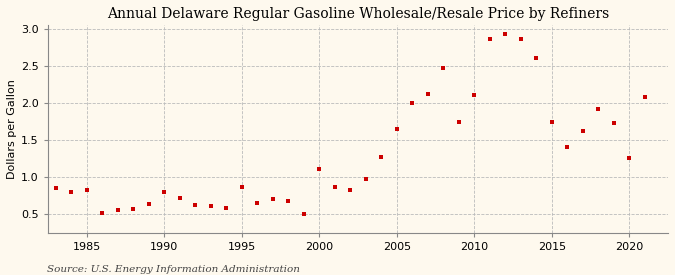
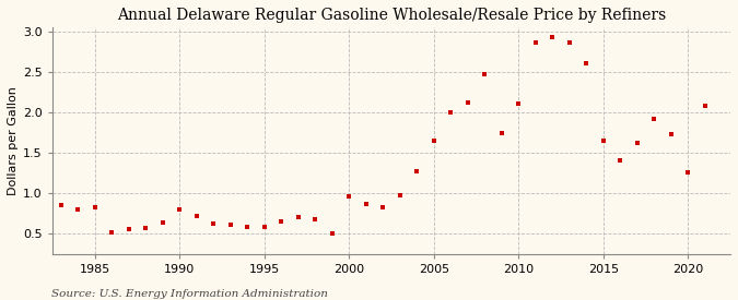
1995: 0.86 -> 0.58
2000: 1.10 -> 0.96
2015: 1.74 -> 1.64
